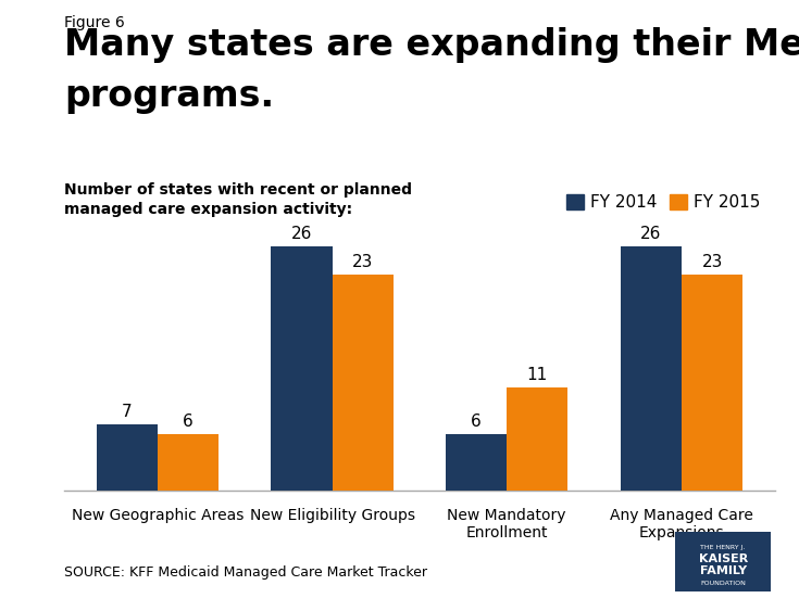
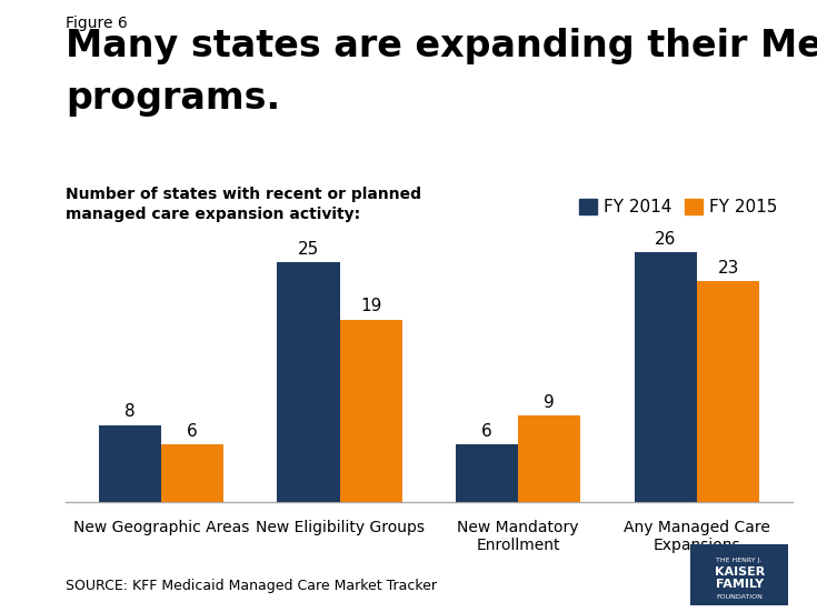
FY 2014/New Geographic Areas: 7 -> 8
FY 2014/New Eligibility Groups: 26 -> 25
FY 2015/New Eligibility Groups: 23 -> 19
FY 2015/New Mandatory Enrollment: 11 -> 9
